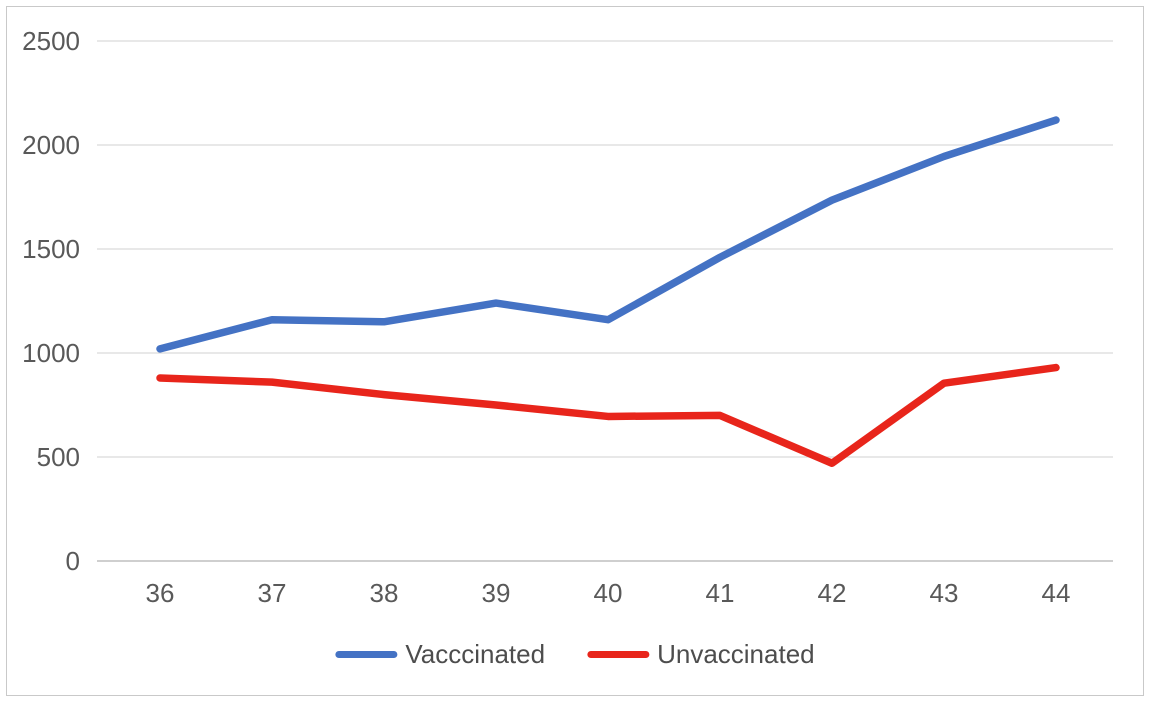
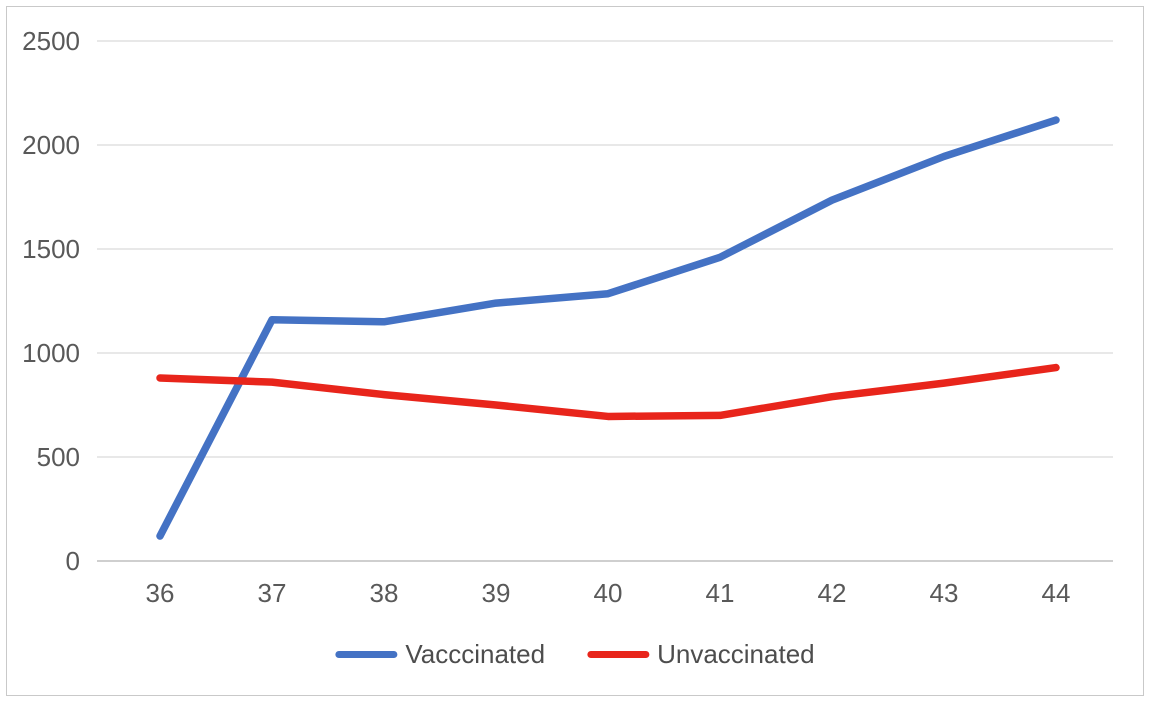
Vacccinated/36: 1020 -> 120
Vacccinated/40: 1160 -> 1280
Unvaccinated/42: 470 -> 790
